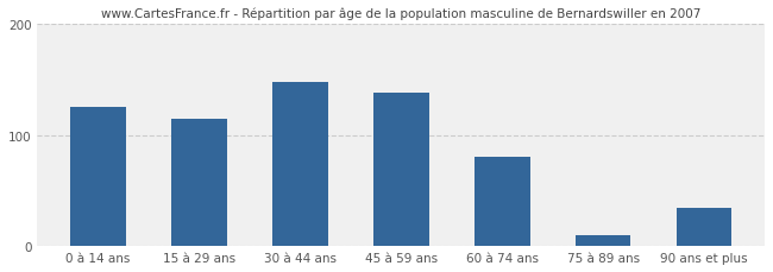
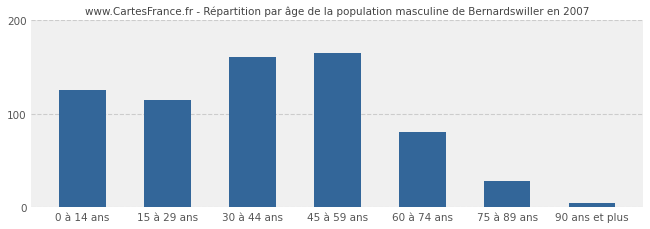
30 à 44 ans: 148 -> 160
45 à 59 ans: 138 -> 165
75 à 89 ans: 10 -> 28
90 ans et plus: 34 -> 5
